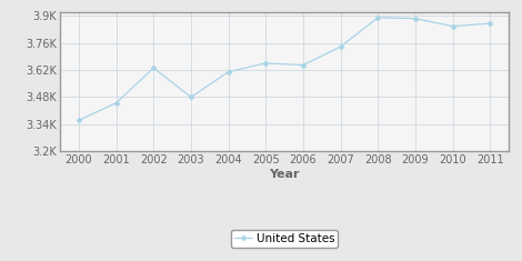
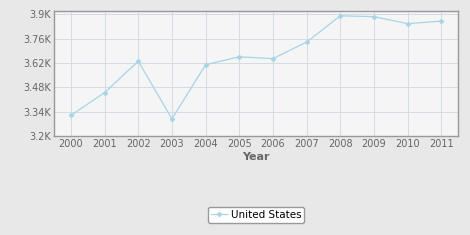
2000: 3.36K -> 3.32K
2003: 3.48K -> 3.30K
